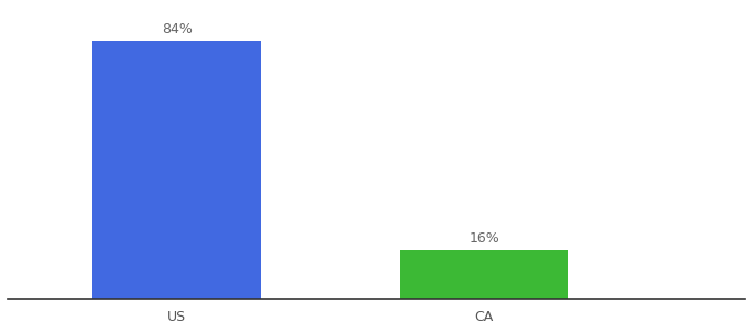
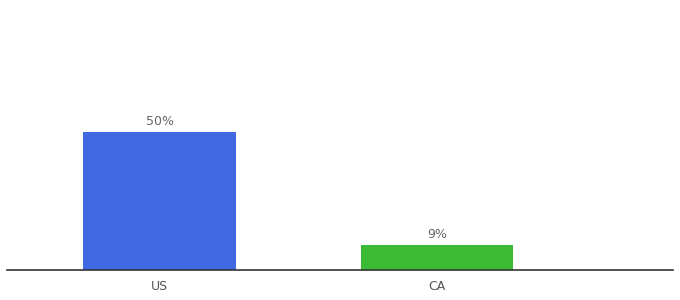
US: 84% -> 50%
CA: 16% -> 9%
